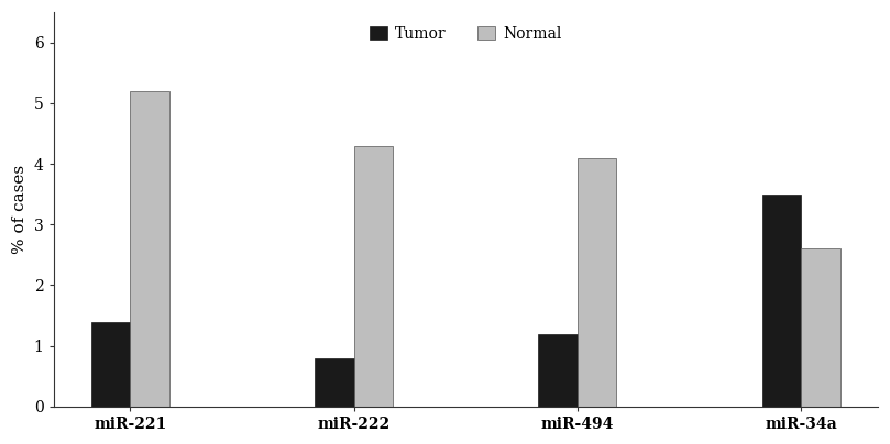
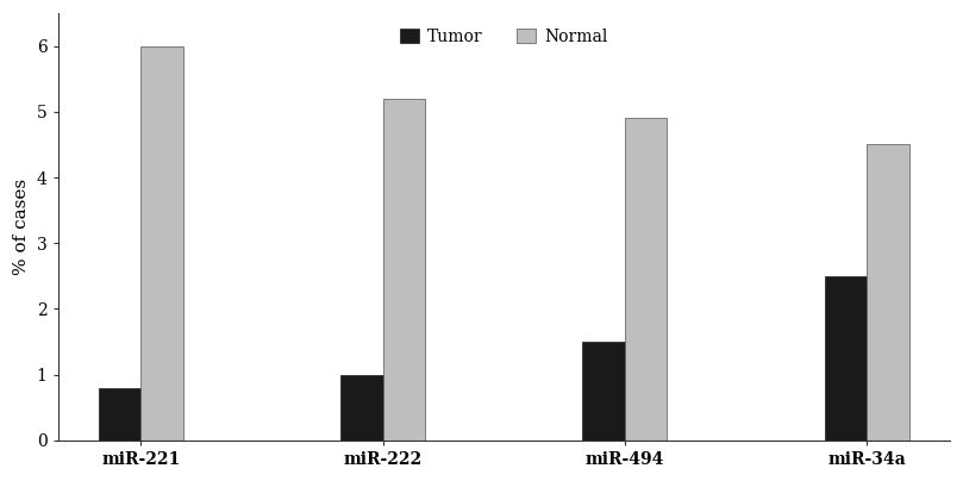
Tumor/miR-221: 1.4 -> 0.8
Normal/miR-221: 5.2 -> 6.0
Tumor/miR-222: 0.8 -> 1.0
Normal/miR-222: 4.3 -> 5.2
Tumor/miR-494: 1.2 -> 1.5
Normal/miR-494: 4.1 -> 4.9
Tumor/miR-34a: 3.5 -> 2.5
Normal/miR-34a: 2.6 -> 4.5
